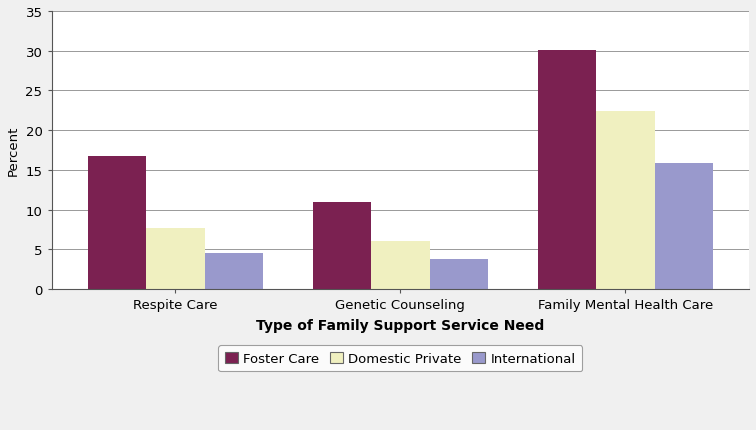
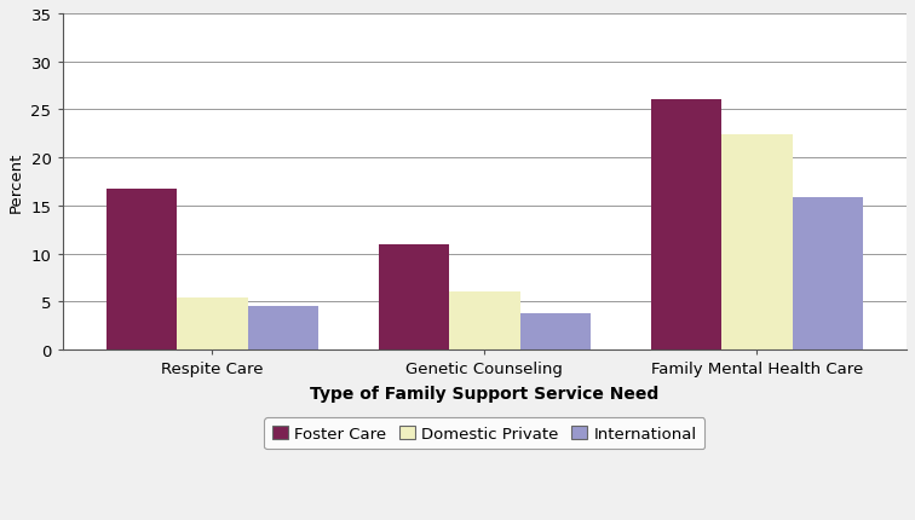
Domestic Private/Respite Care: 7.7 -> 5.4
Foster Care/Family Mental Health Care: 30.1 -> 26.0
